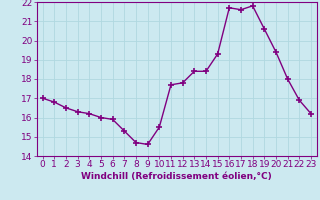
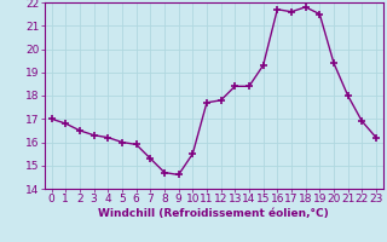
19: 20.6 -> 21.5
